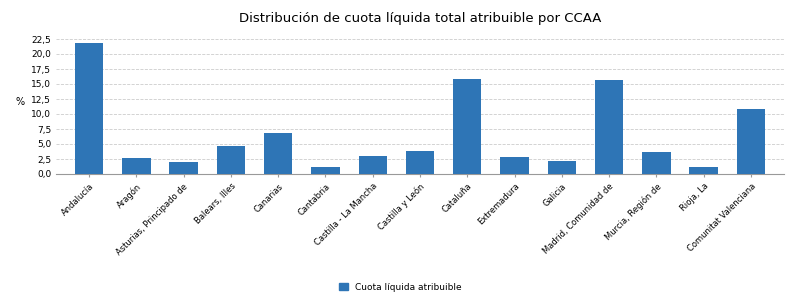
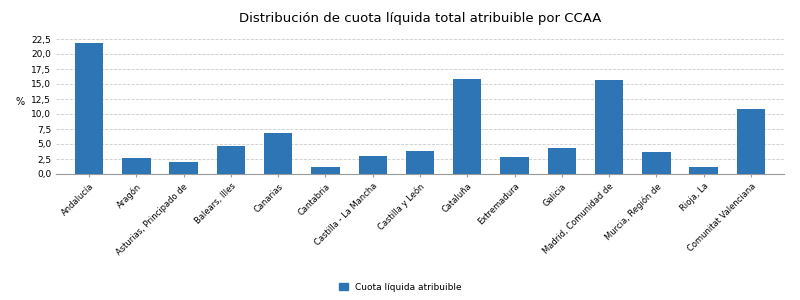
Galicia: 2,2 -> 4,3
